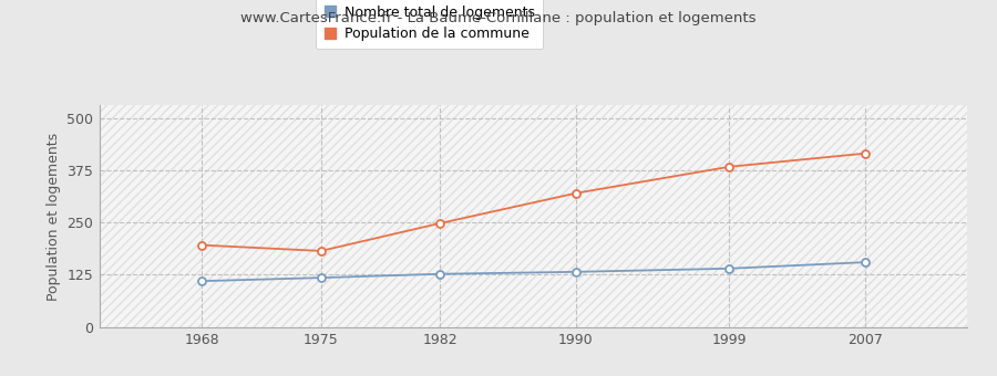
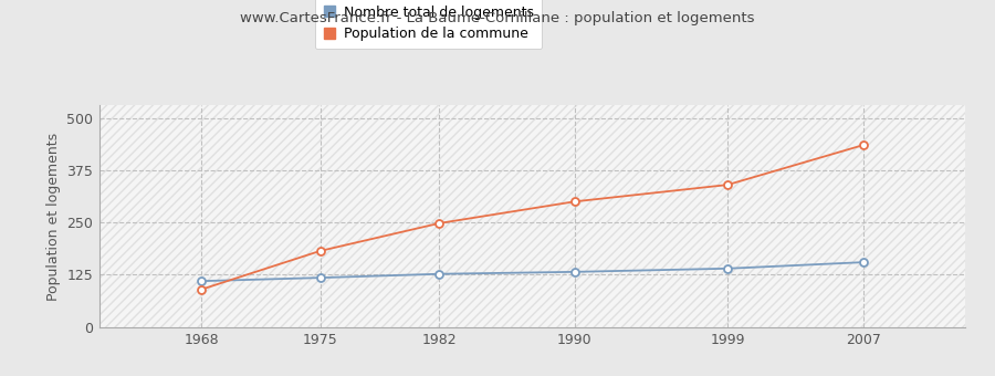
Population de la commune/1968: 196 -> 90
Population de la commune/1990: 320 -> 300
Population de la commune/1999: 383 -> 340
Population de la commune/2007: 415 -> 435
